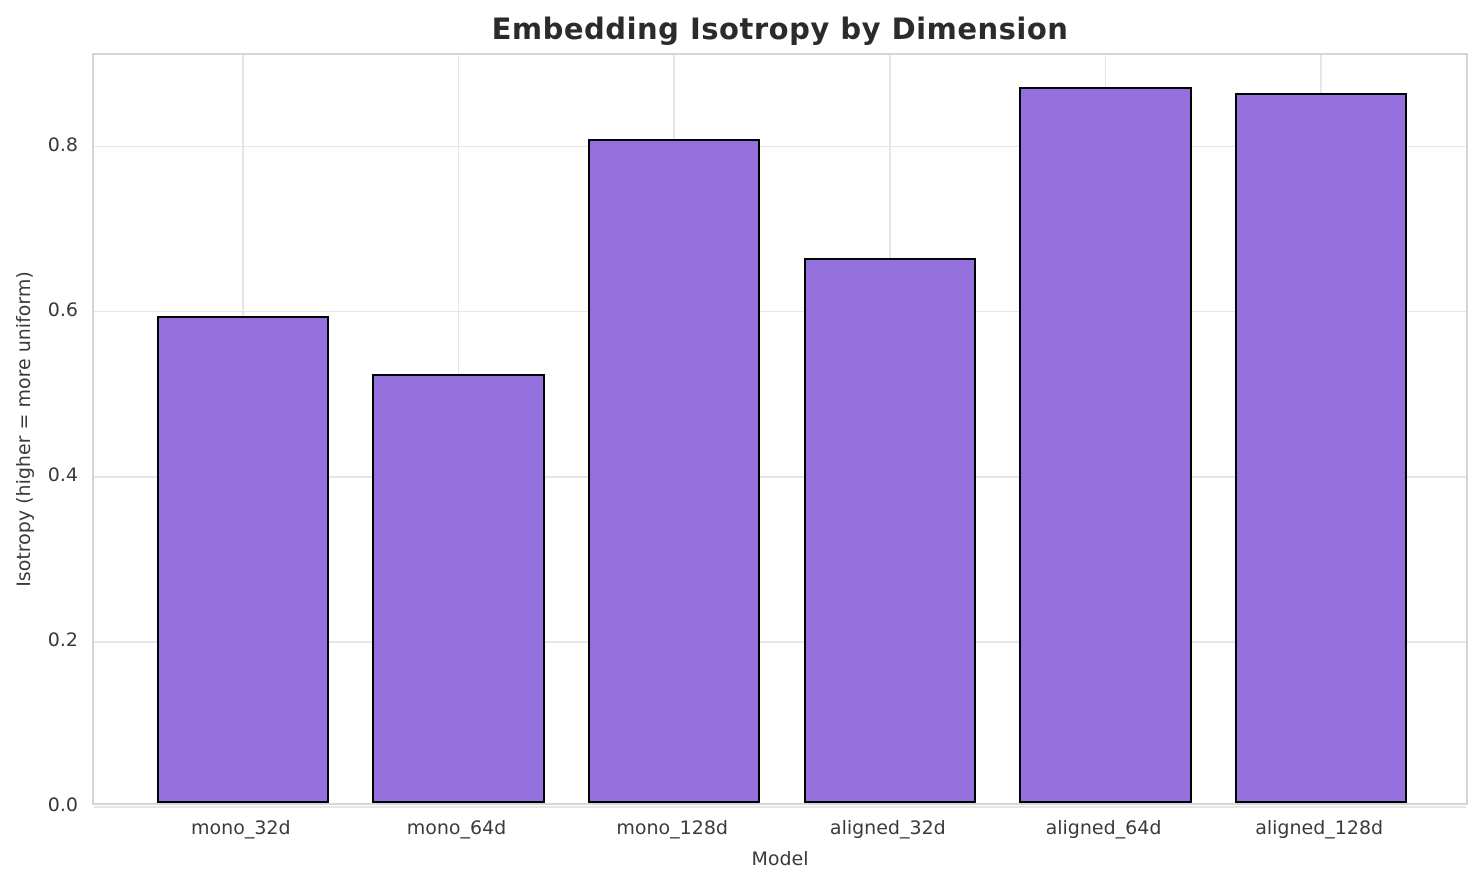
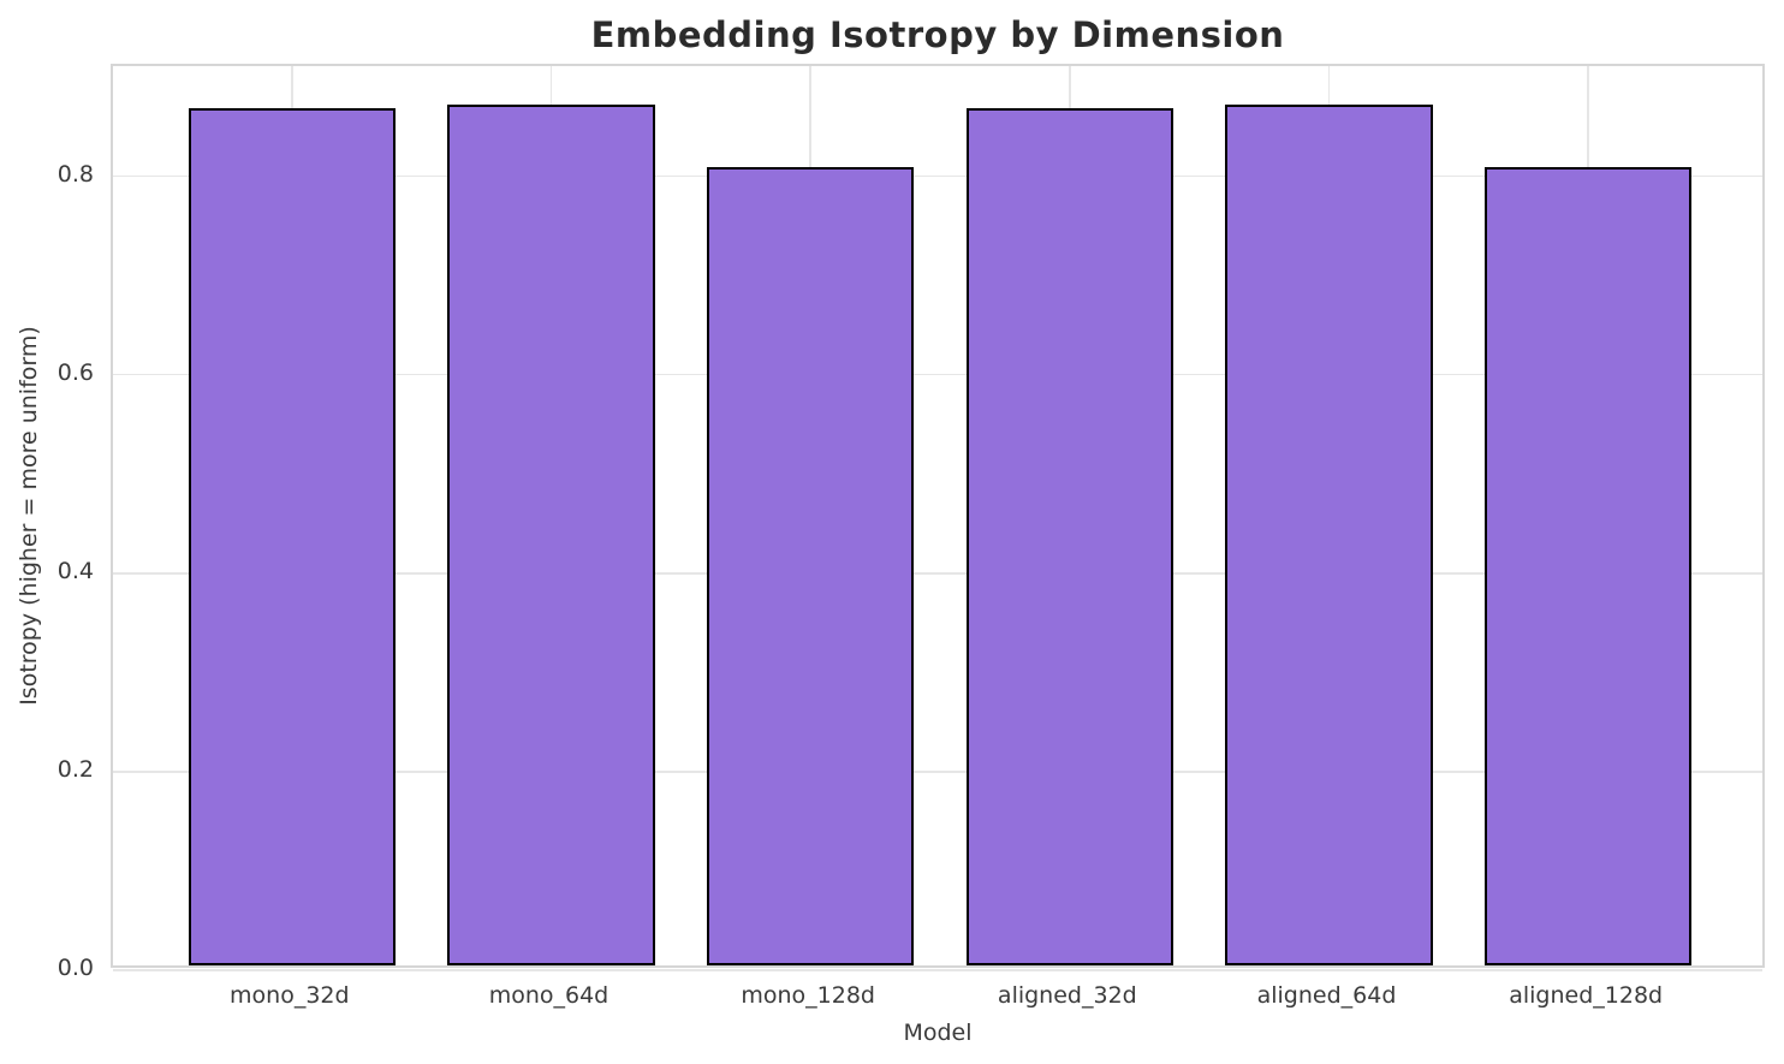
mono_32d: 0.59 -> 0.86
mono_64d: 0.52 -> 0.87
aligned_32d: 0.66 -> 0.86
aligned_128d: 0.86 -> 0.81
